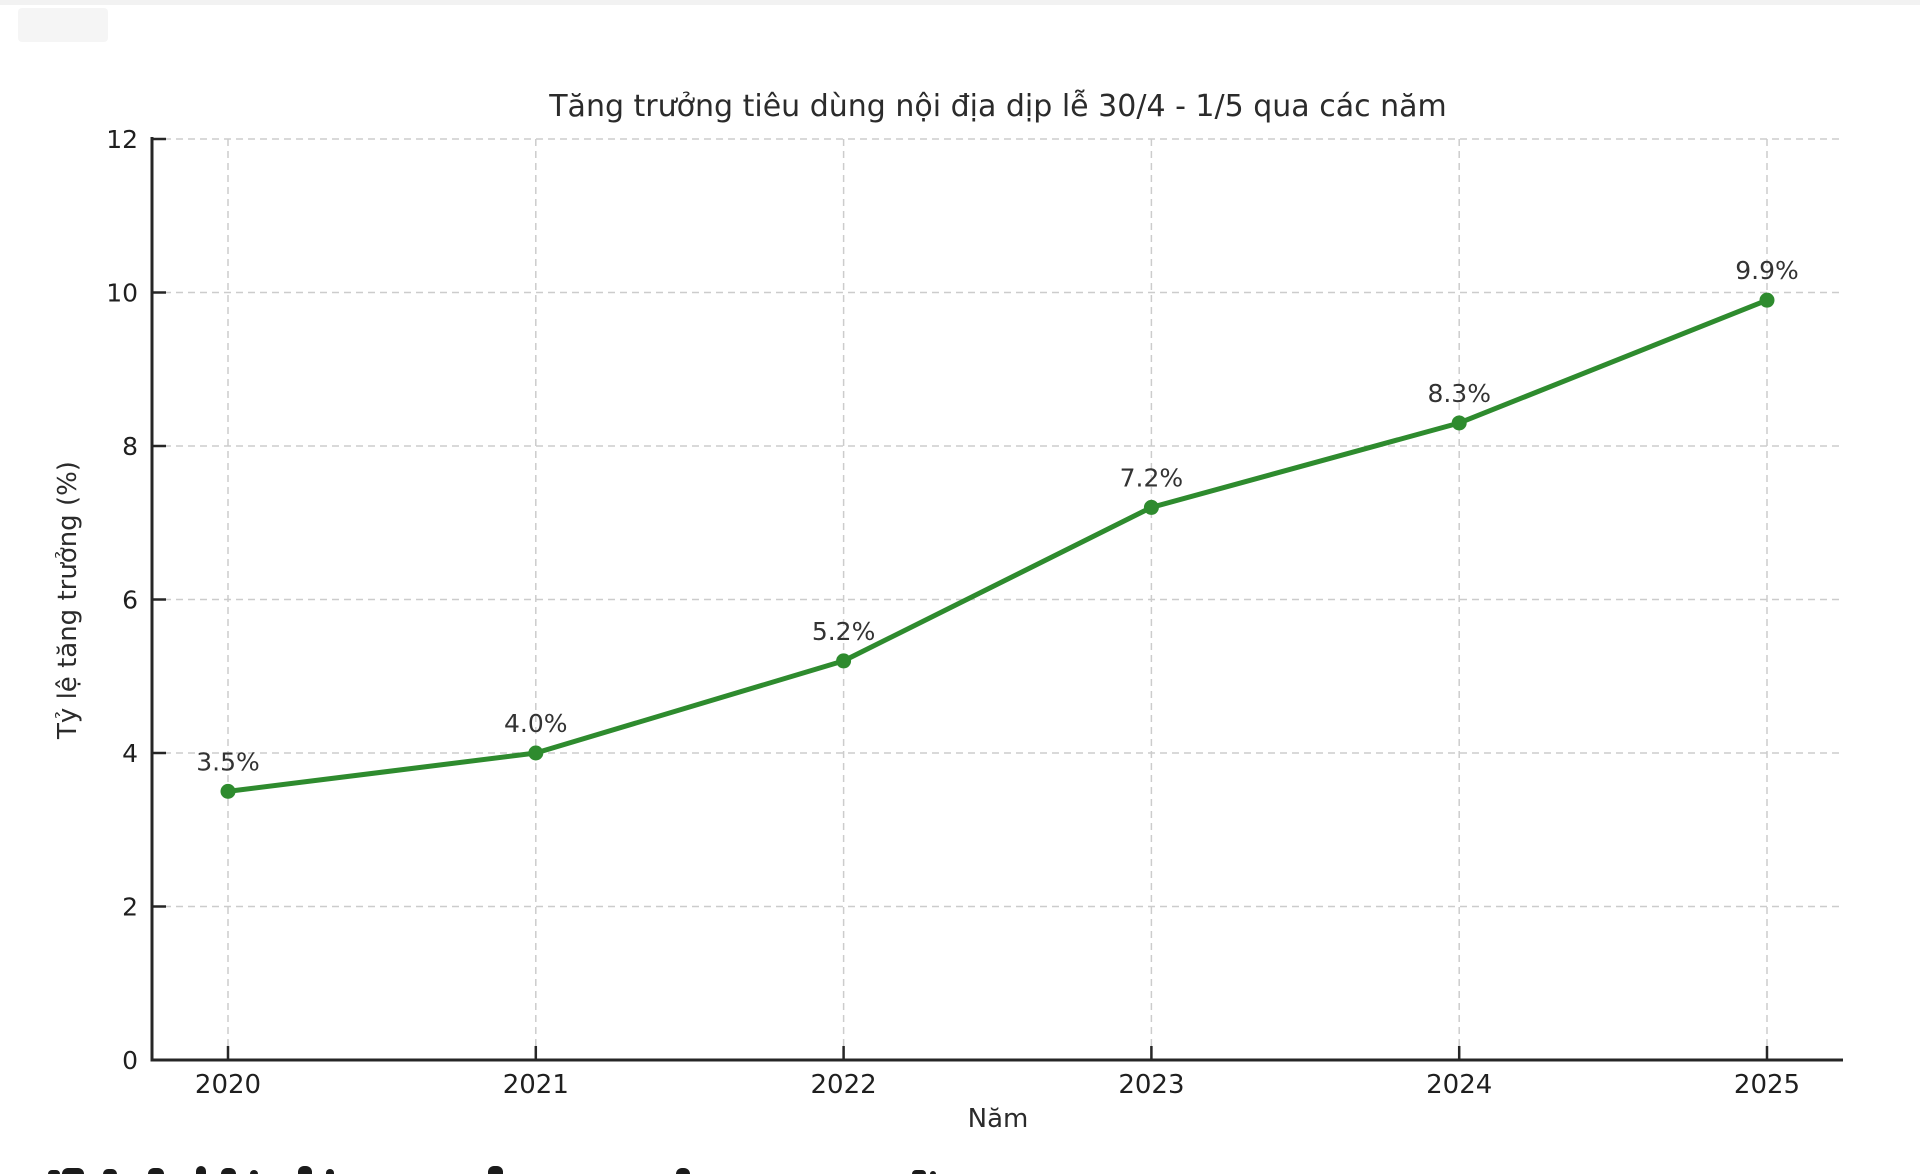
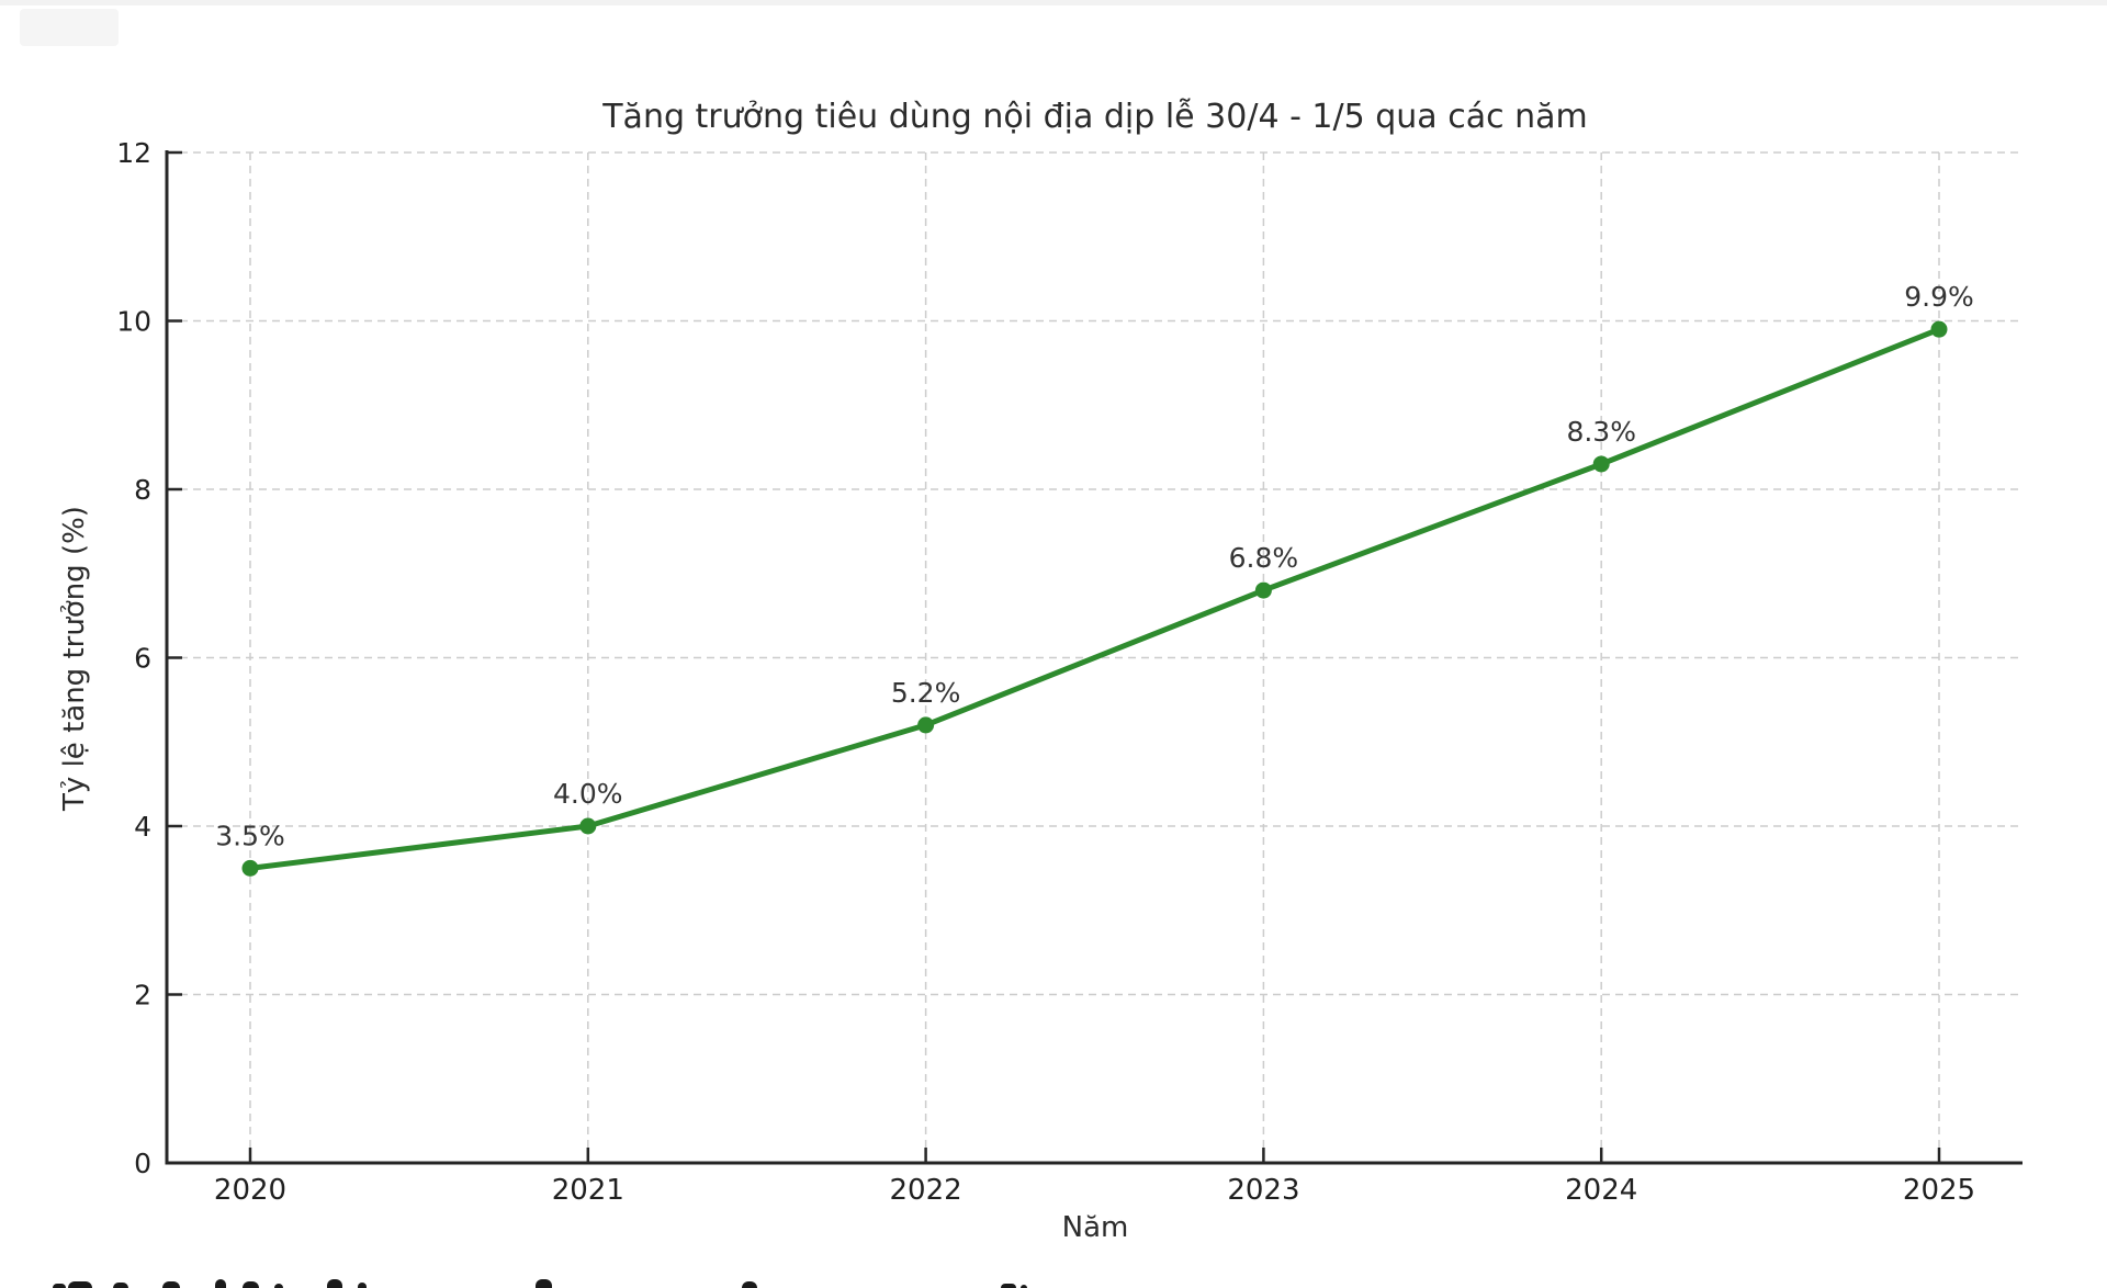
2023: 7.2% -> 6.8%
